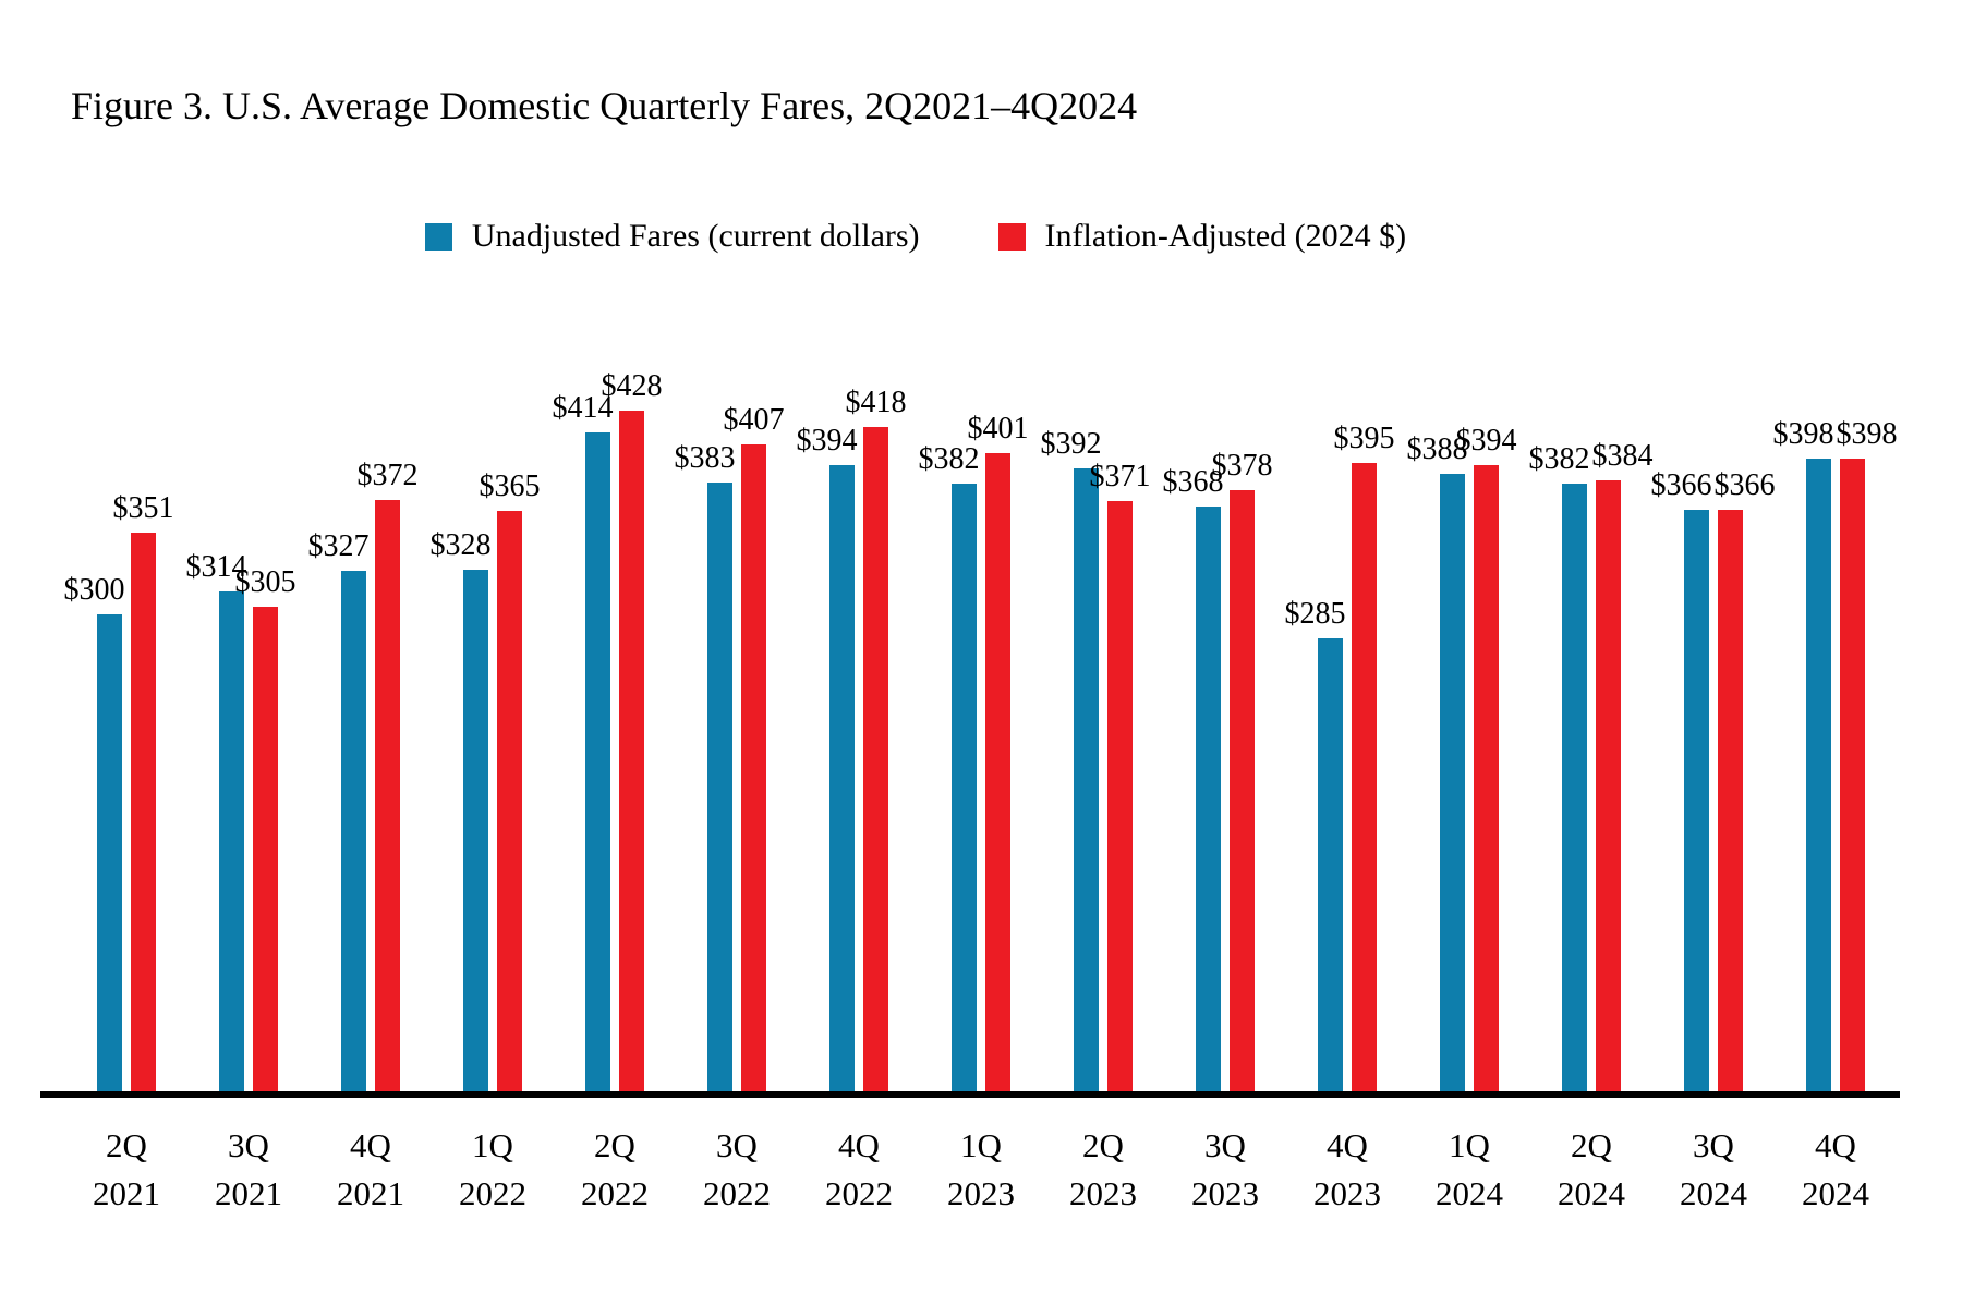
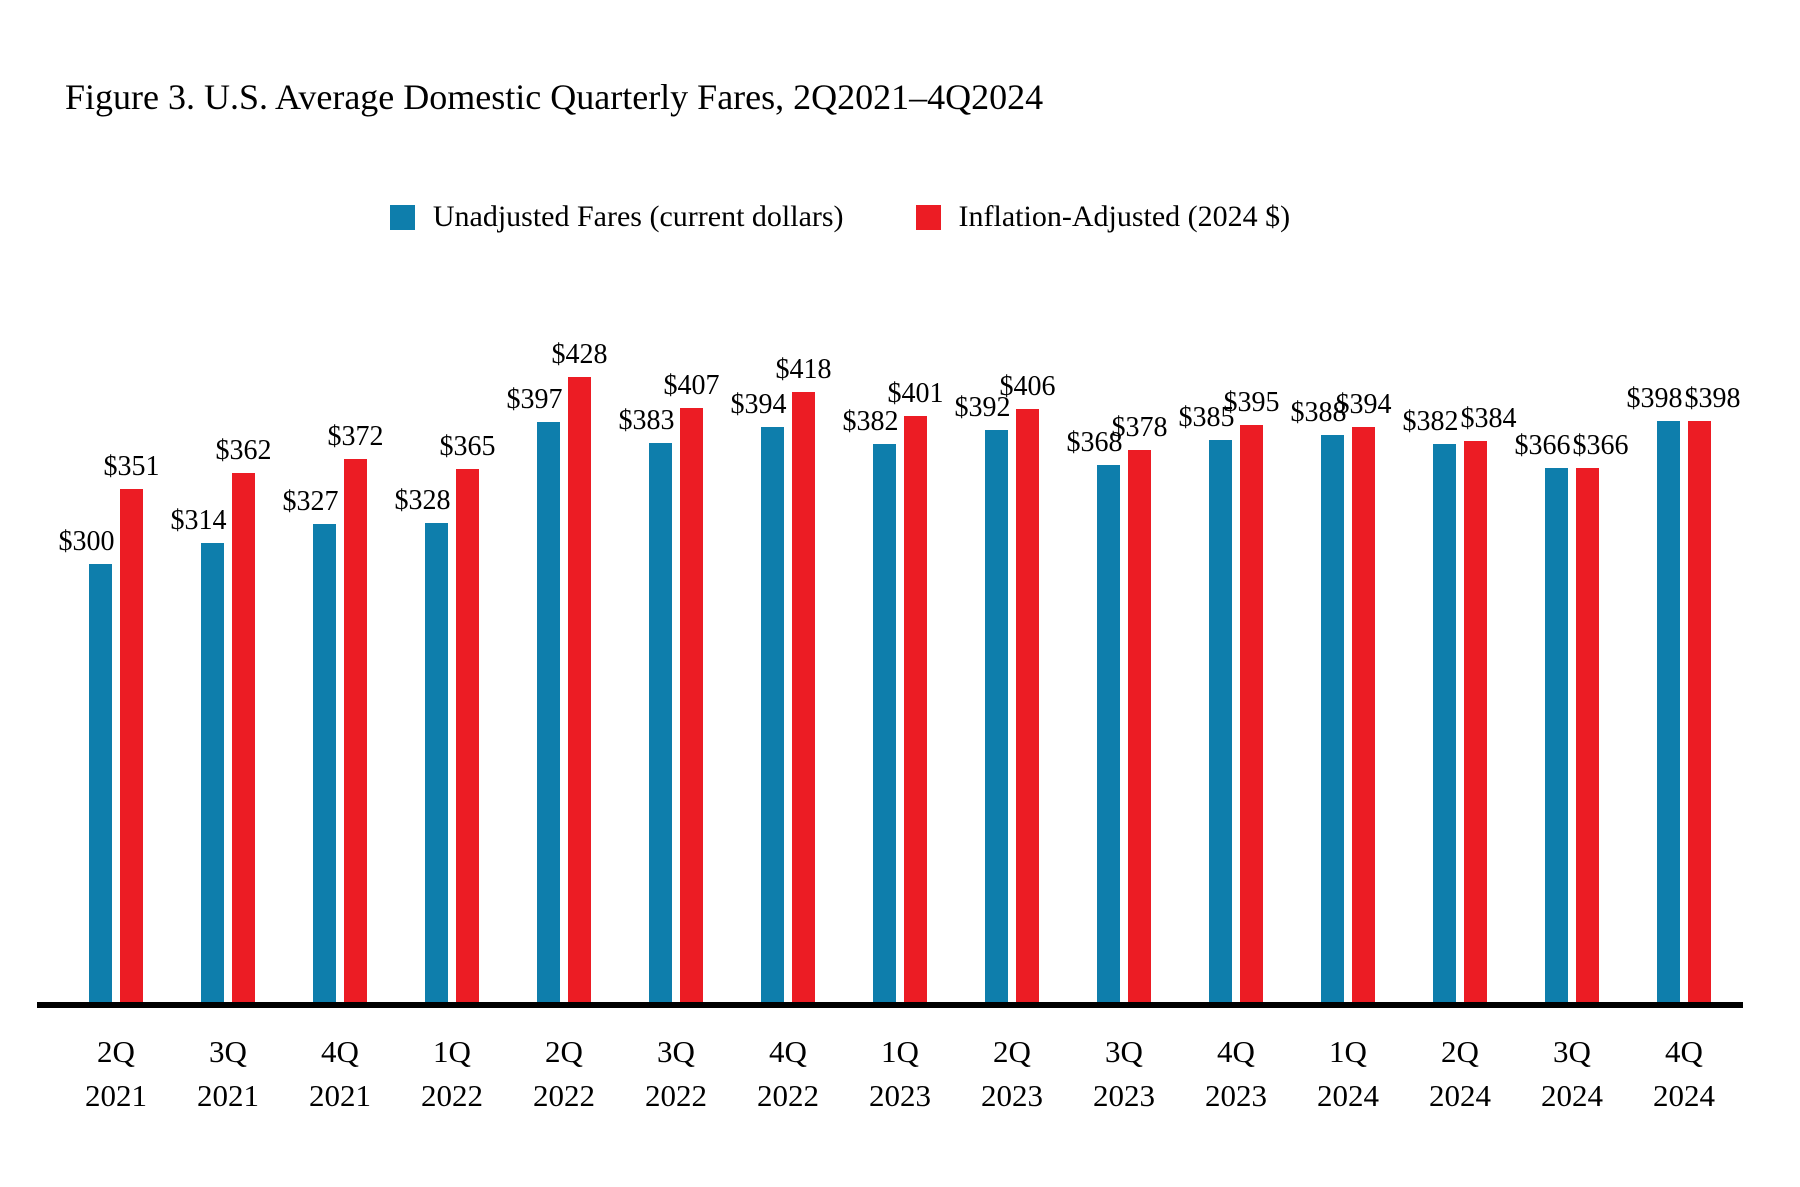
Inflation-Adjusted (2024 $)/3Q 2021: $305 -> $362
Unadjusted Fares (current dollars)/2Q 2022: $414 -> $397
Inflation-Adjusted (2024 $)/2Q 2023: $371 -> $406
Unadjusted Fares (current dollars)/4Q 2023: $285 -> $385
